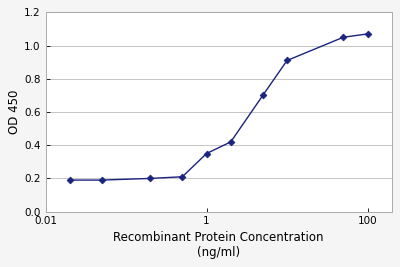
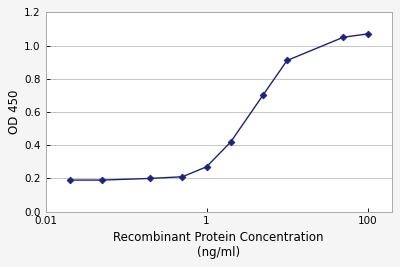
1: 0.35 -> 0.27
